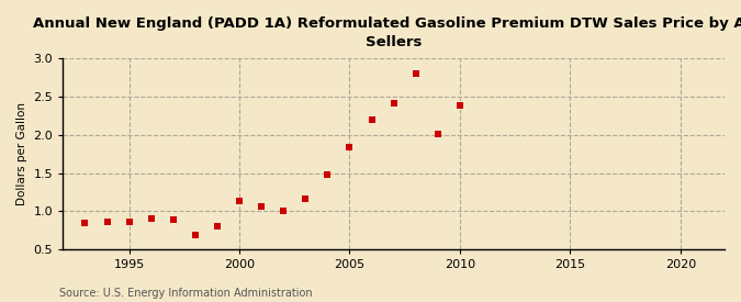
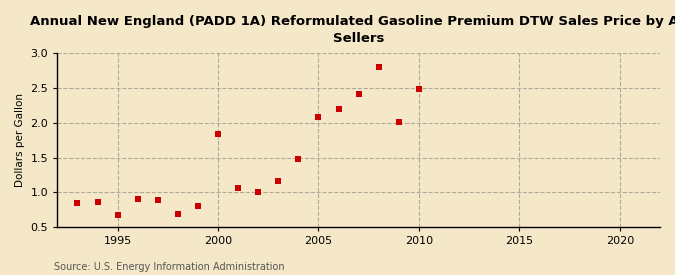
1995: 0.86 -> 0.68
2000: 1.14 -> 1.84
2005: 1.84 -> 2.08
2010: 2.39 -> 2.48
